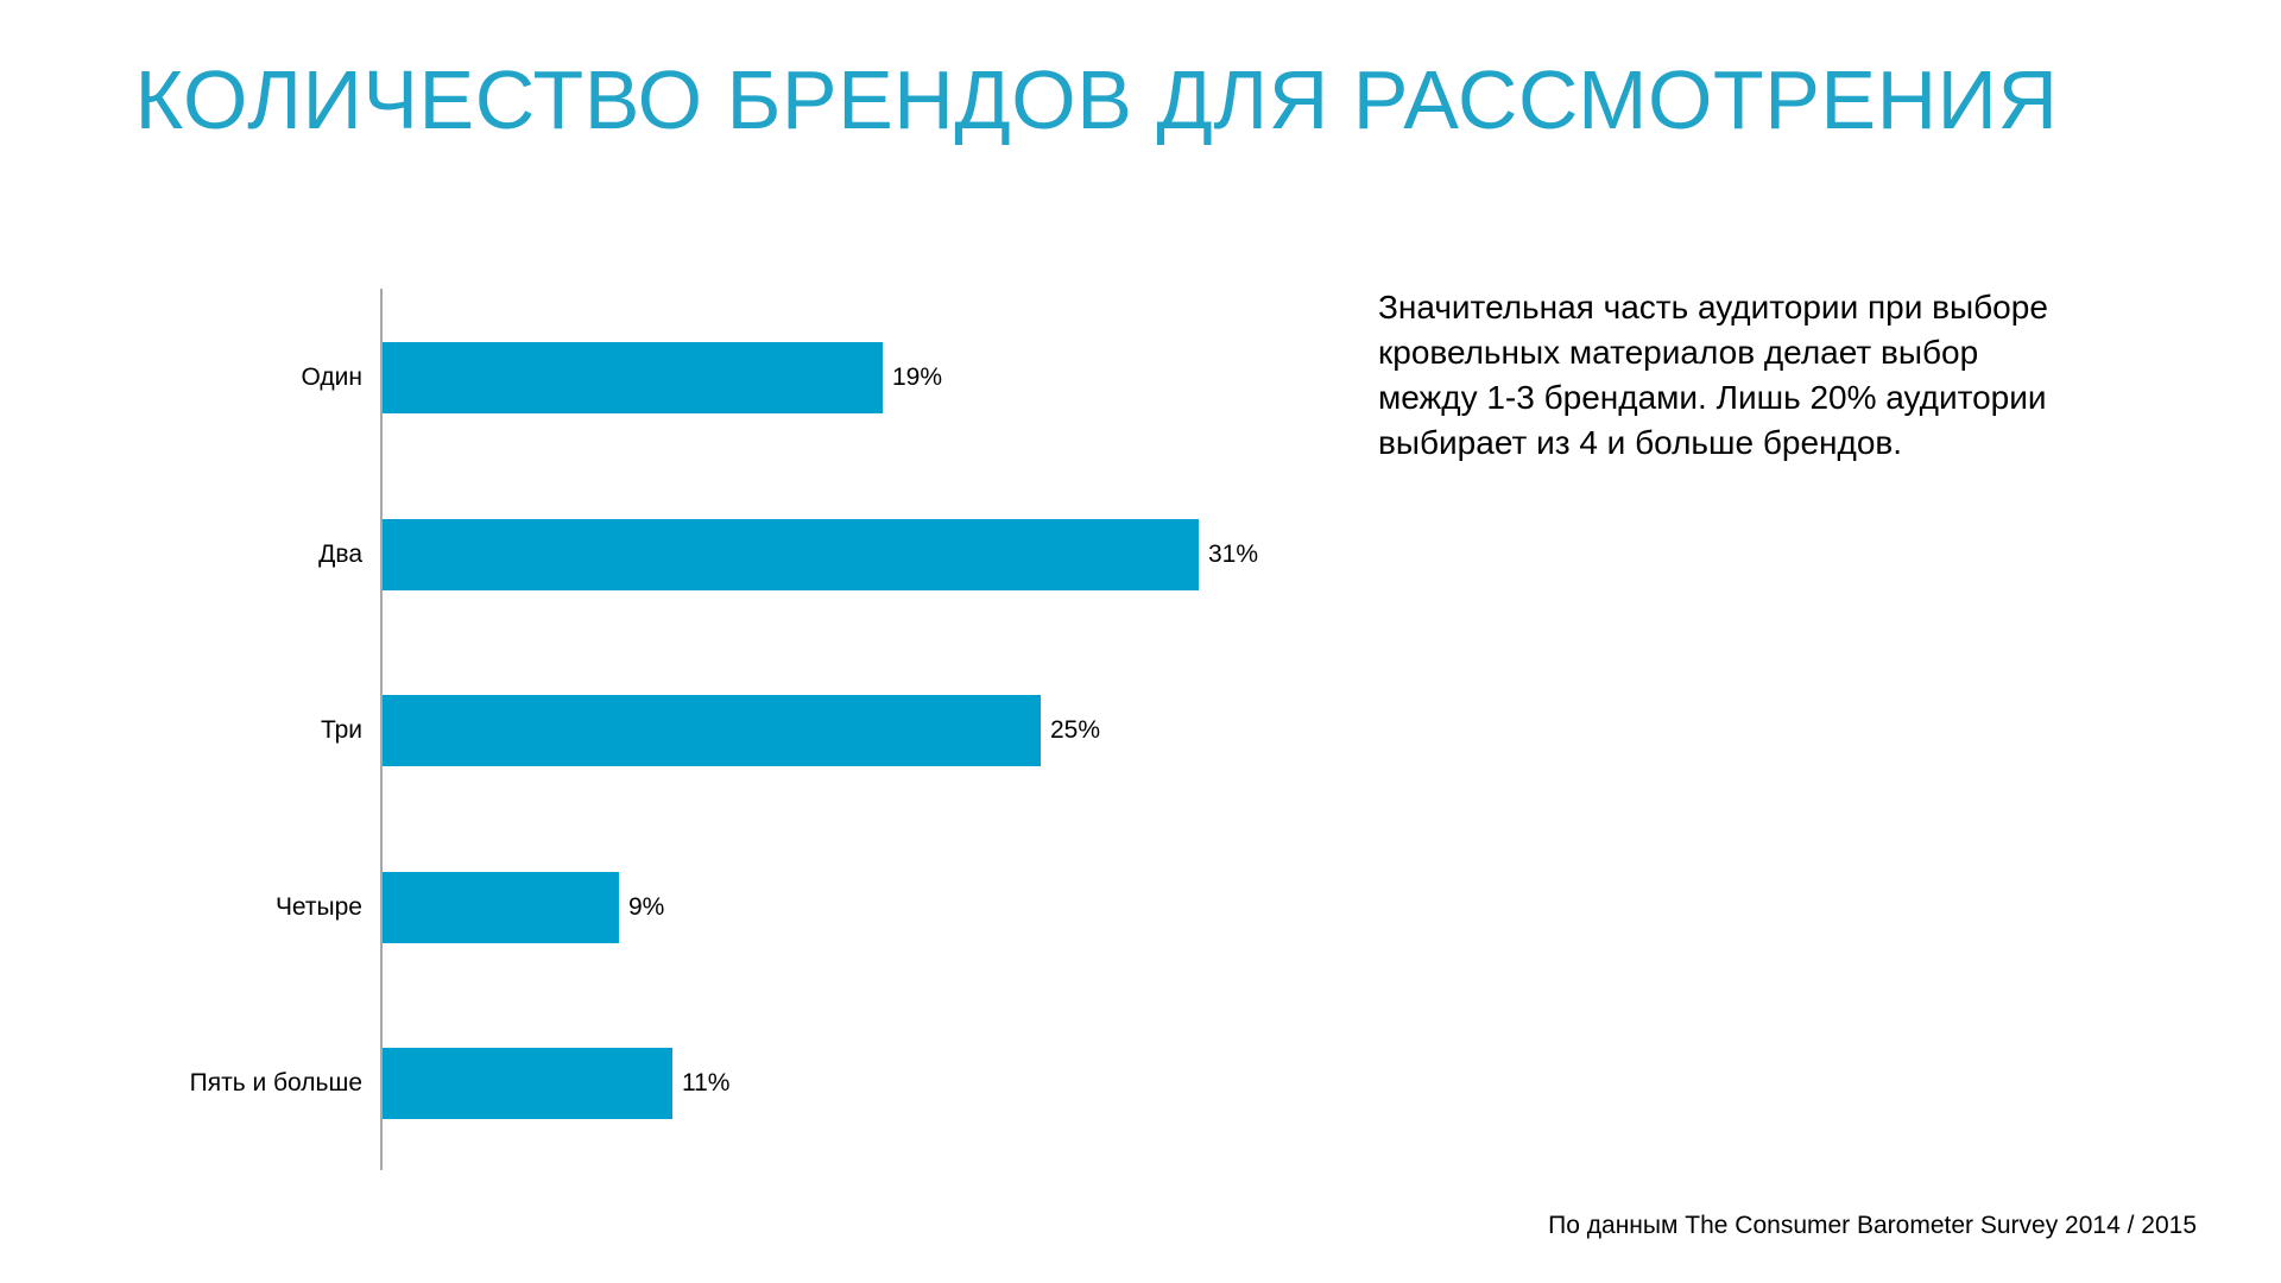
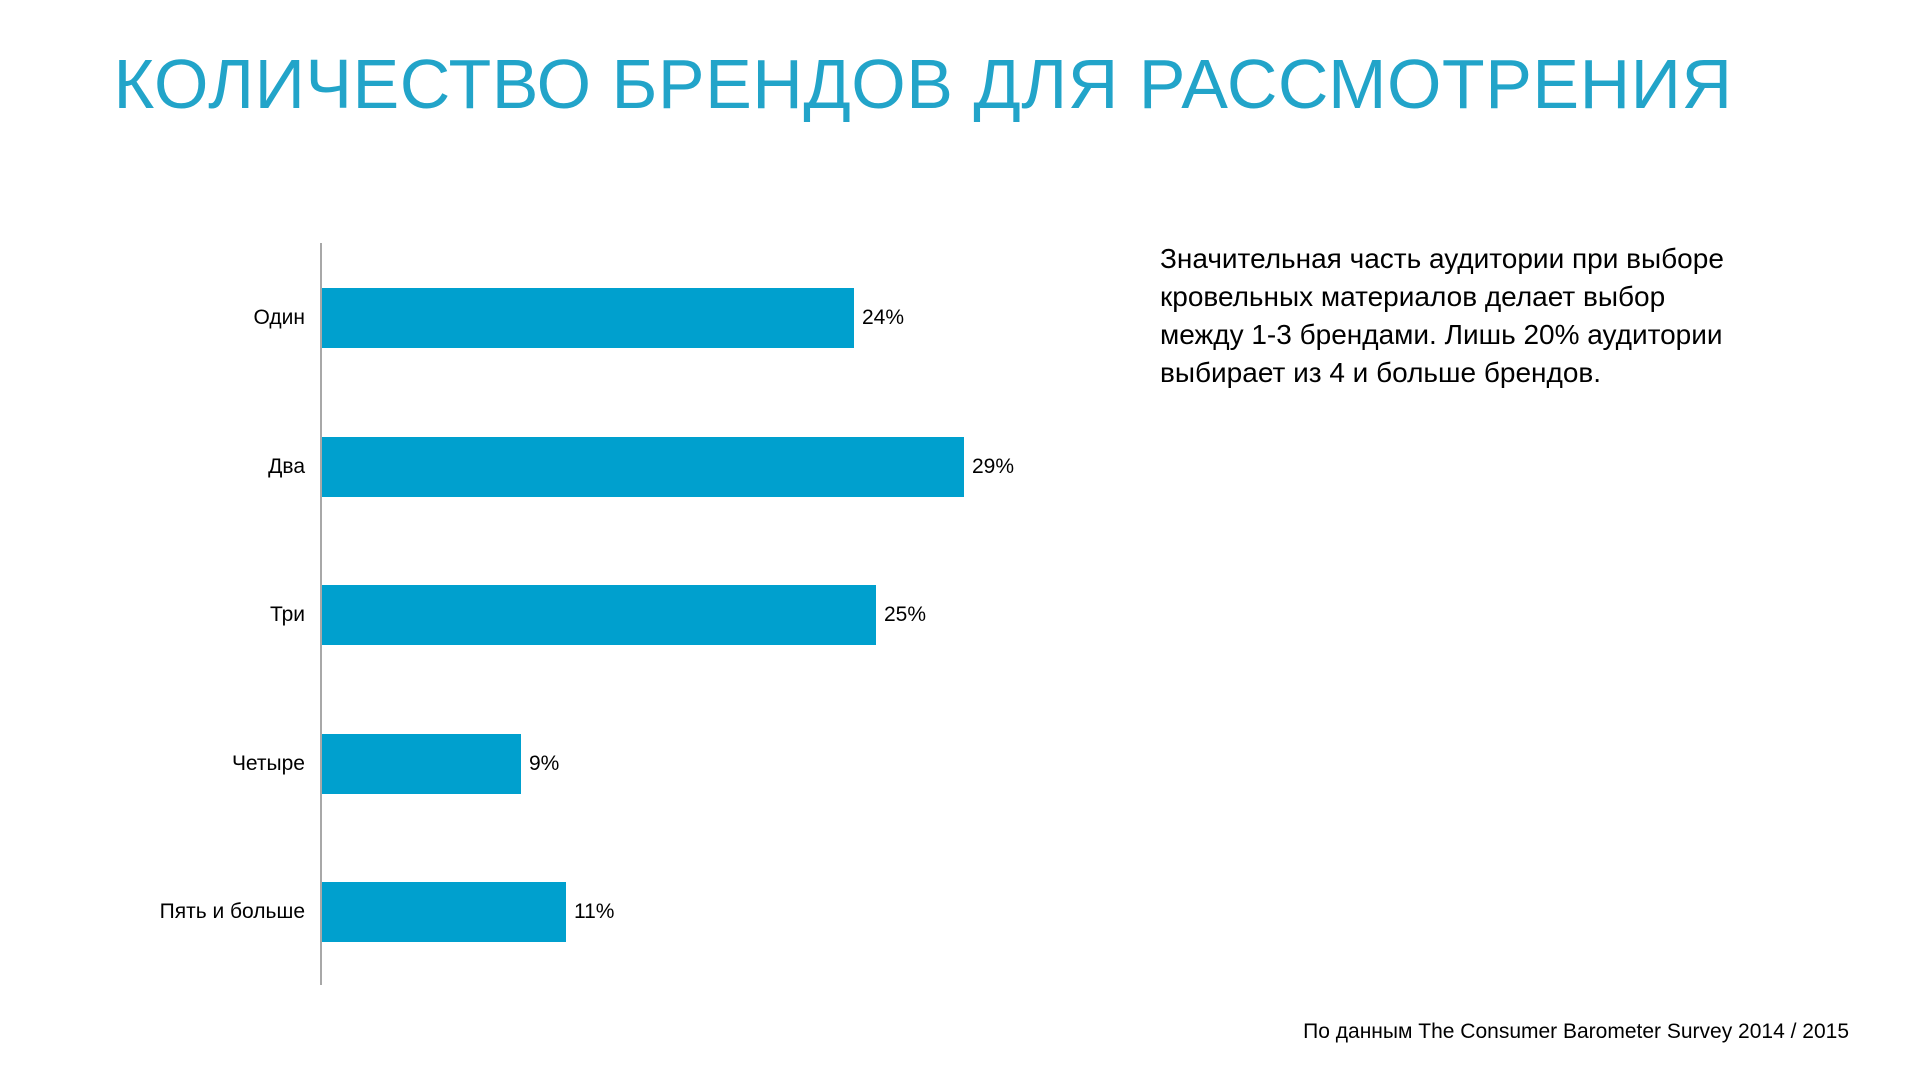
Один: 19% -> 24%
Два: 31% -> 29%
